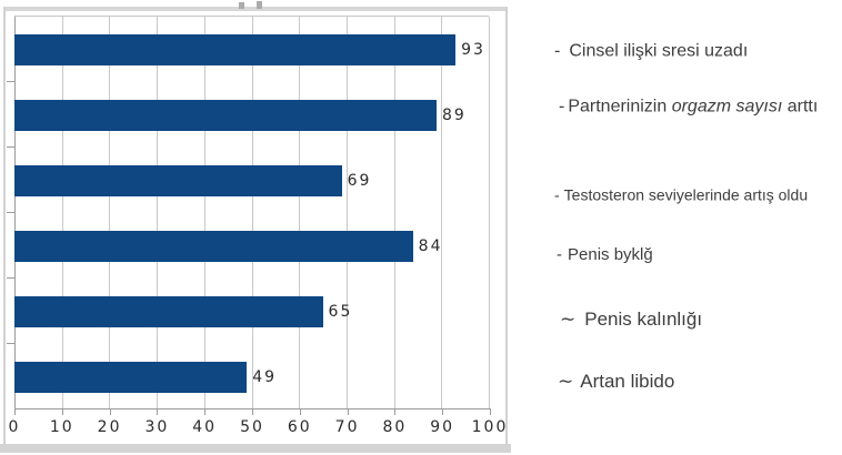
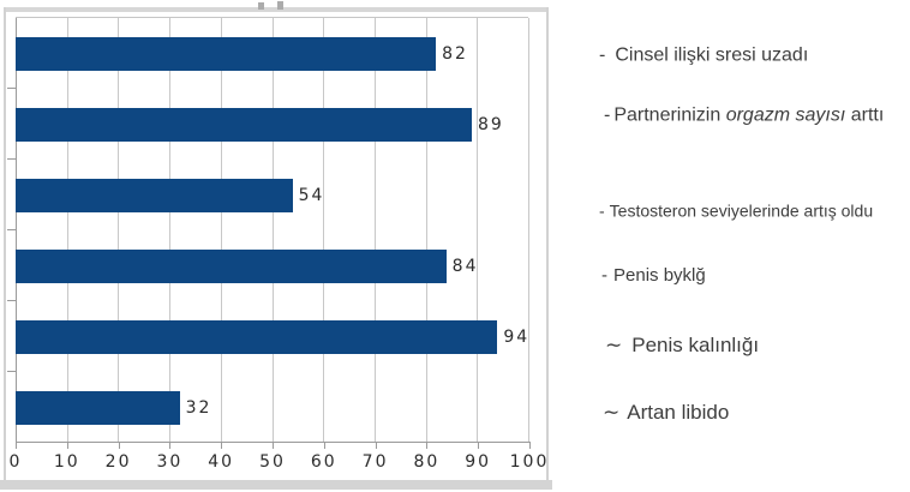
Cinsel ilişki sresi uzadı: 93 -> 82
Testosteron seviyelerinde artış oldu: 69 -> 54
Penis kalınlığı: 65 -> 94
Artan libido: 49 -> 32
